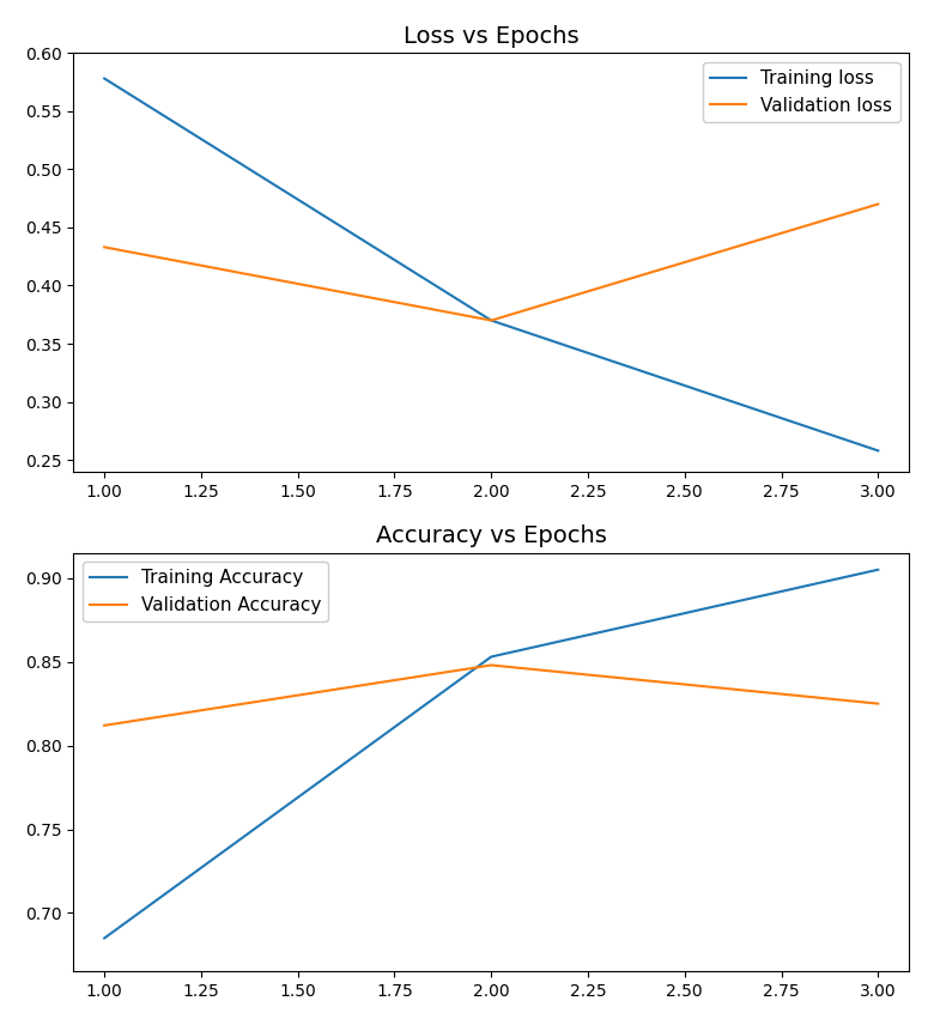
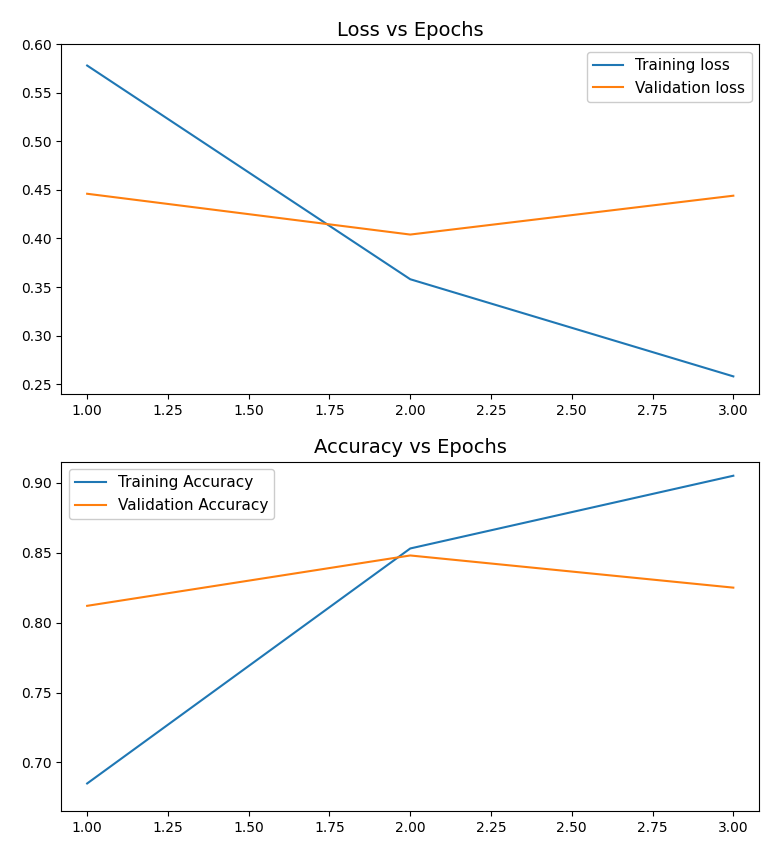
Loss vs Epochs/Validation loss/1.00: 0.433 -> 0.446
Loss vs Epochs/Training loss/2.00: 0.370 -> 0.358
Loss vs Epochs/Validation loss/2.00: 0.370 -> 0.404
Loss vs Epochs/Validation loss/3.00: 0.470 -> 0.444
